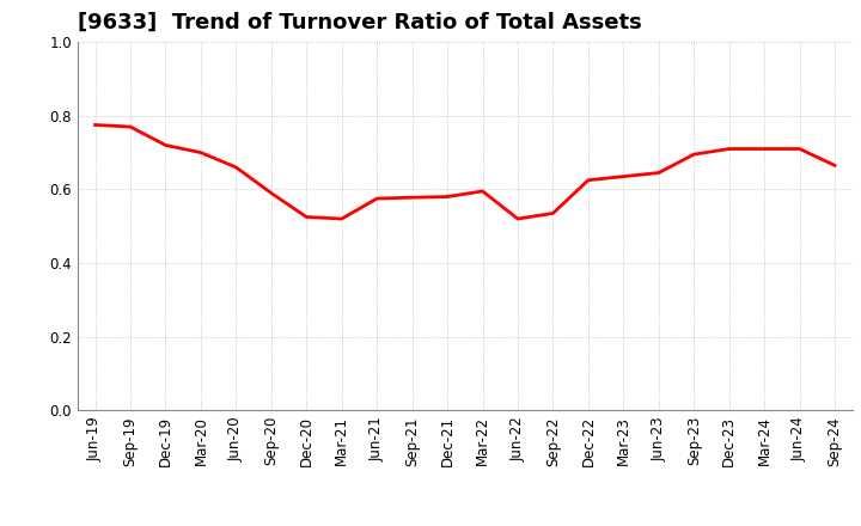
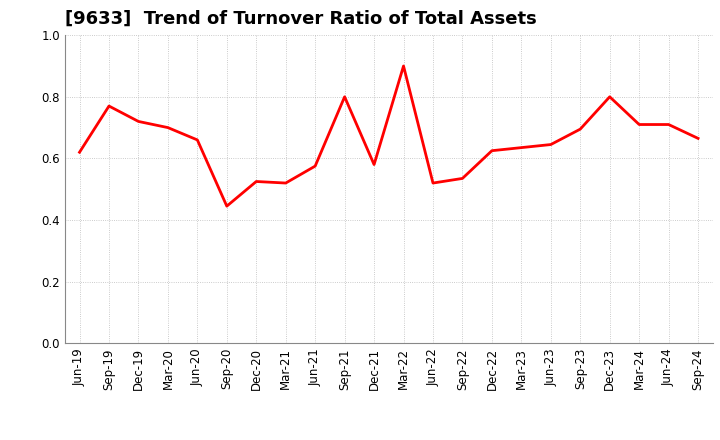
Jun-19: 0.775 -> 0.620
Sep-20: 0.590 -> 0.445
Sep-21: 0.578 -> 0.800
Mar-22: 0.595 -> 0.900
Dec-23: 0.710 -> 0.800
